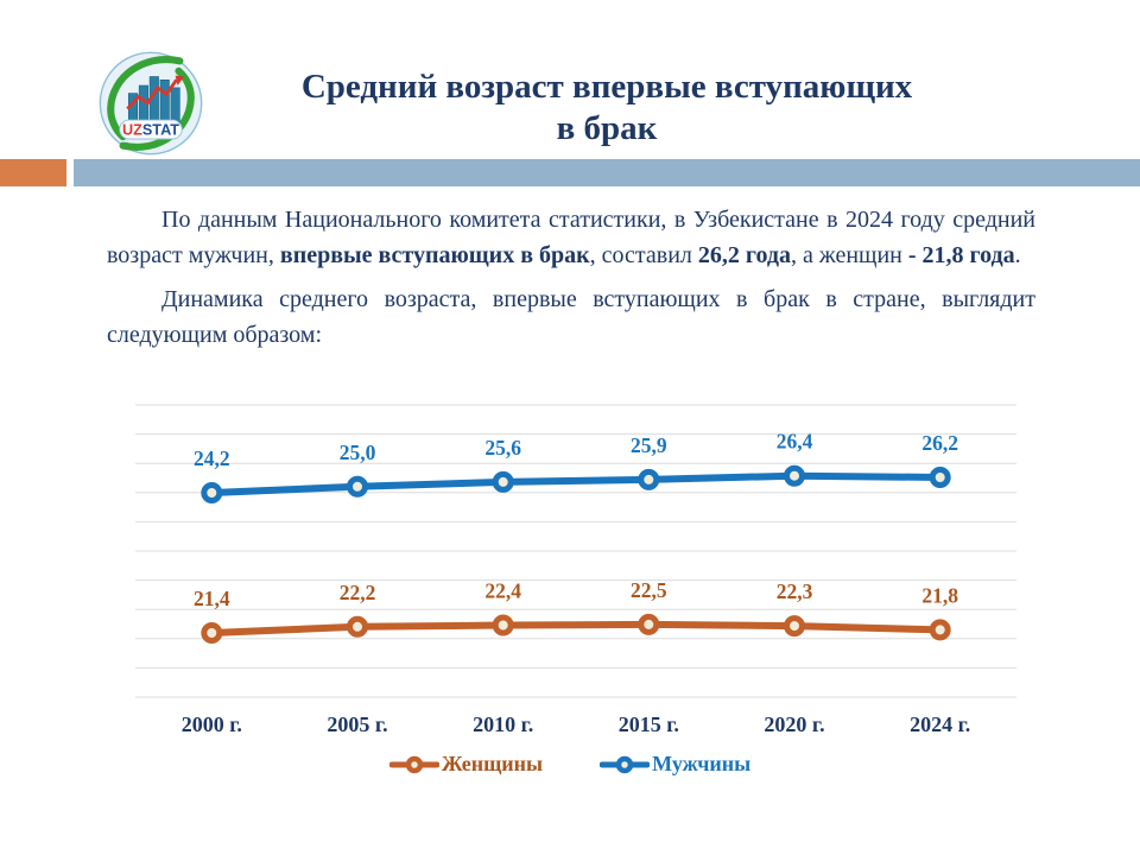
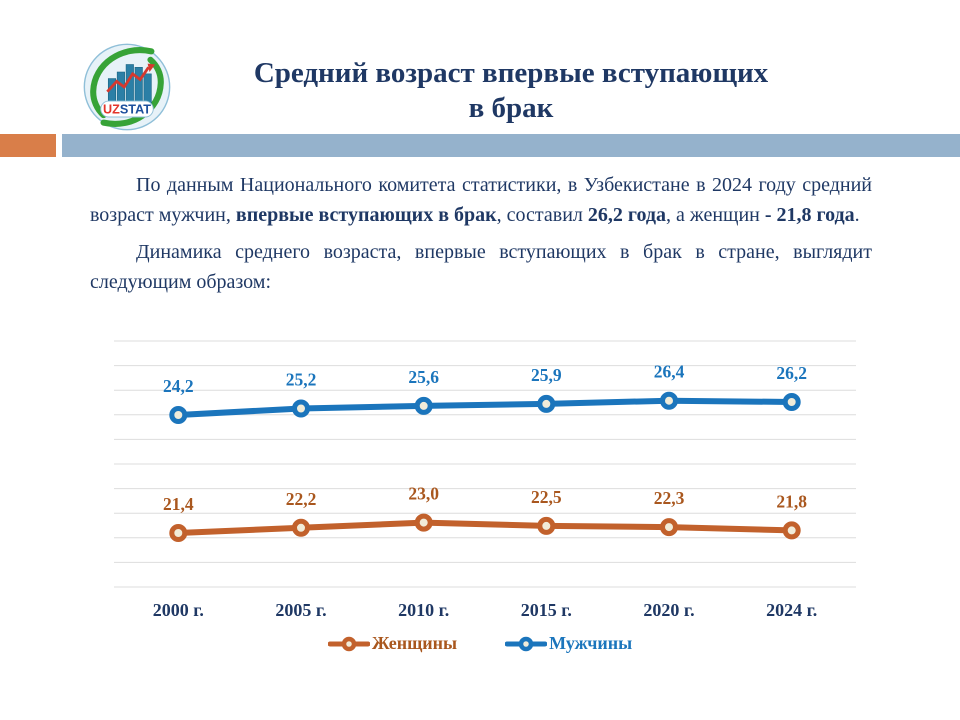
Мужчины/2005 г.: 25,0 -> 25,2
Женщины/2010 г.: 22,4 -> 23,0
